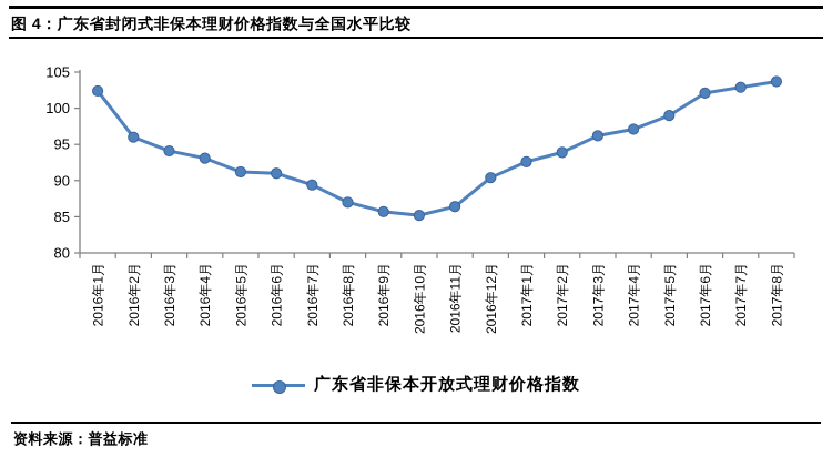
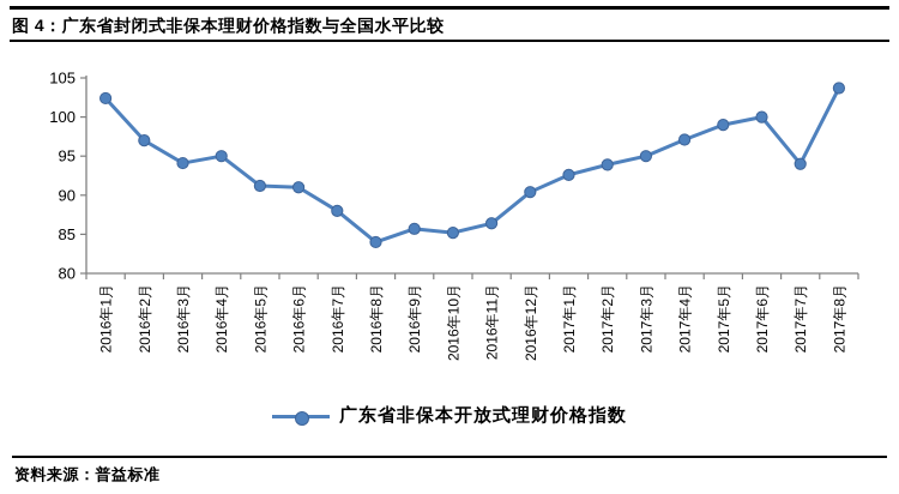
2016年2月: 96 -> 97
2016年4月: 93 -> 95
2016年7月: 89 -> 88
2016年8月: 87 -> 84
2017年3月: 96 -> 95
2017年6月: 102 -> 100
2017年7月: 103 -> 94
